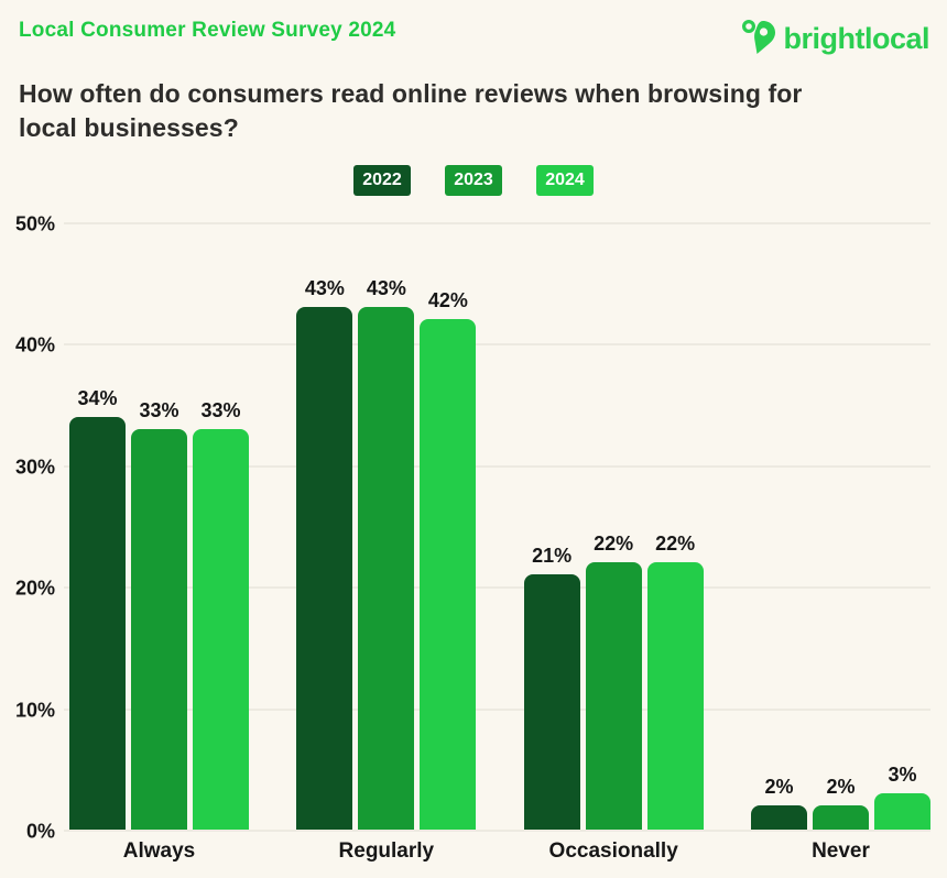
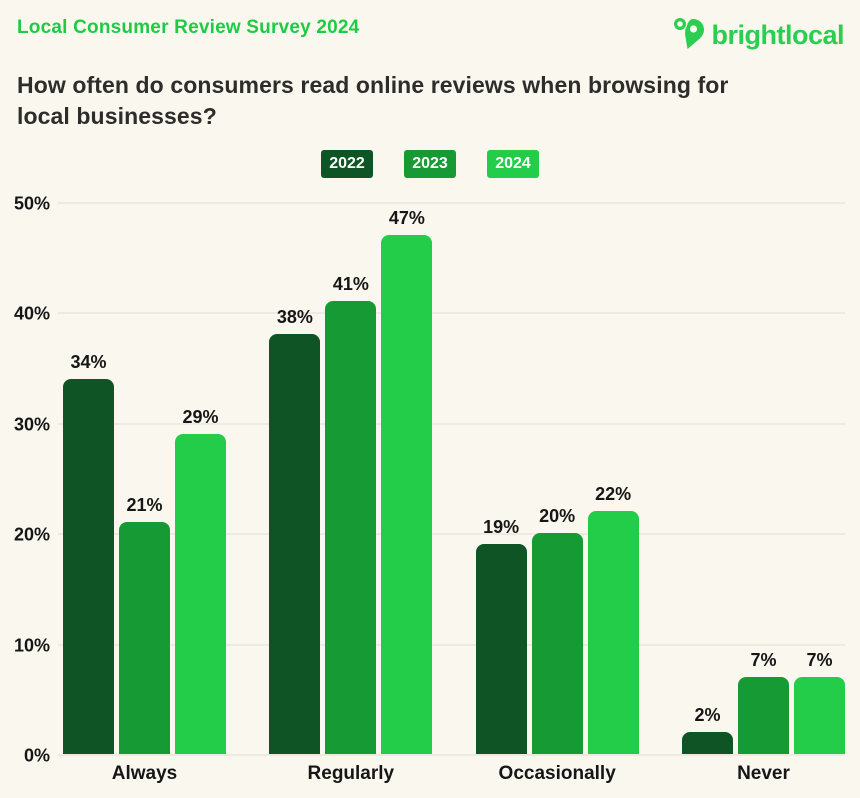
2023/Always: 33% -> 21%
2024/Always: 33% -> 29%
2022/Regularly: 43% -> 38%
2023/Regularly: 43% -> 41%
2024/Regularly: 42% -> 47%
2022/Occasionally: 21% -> 19%
2023/Occasionally: 22% -> 20%
2023/Never: 2% -> 7%
2024/Never: 3% -> 7%
